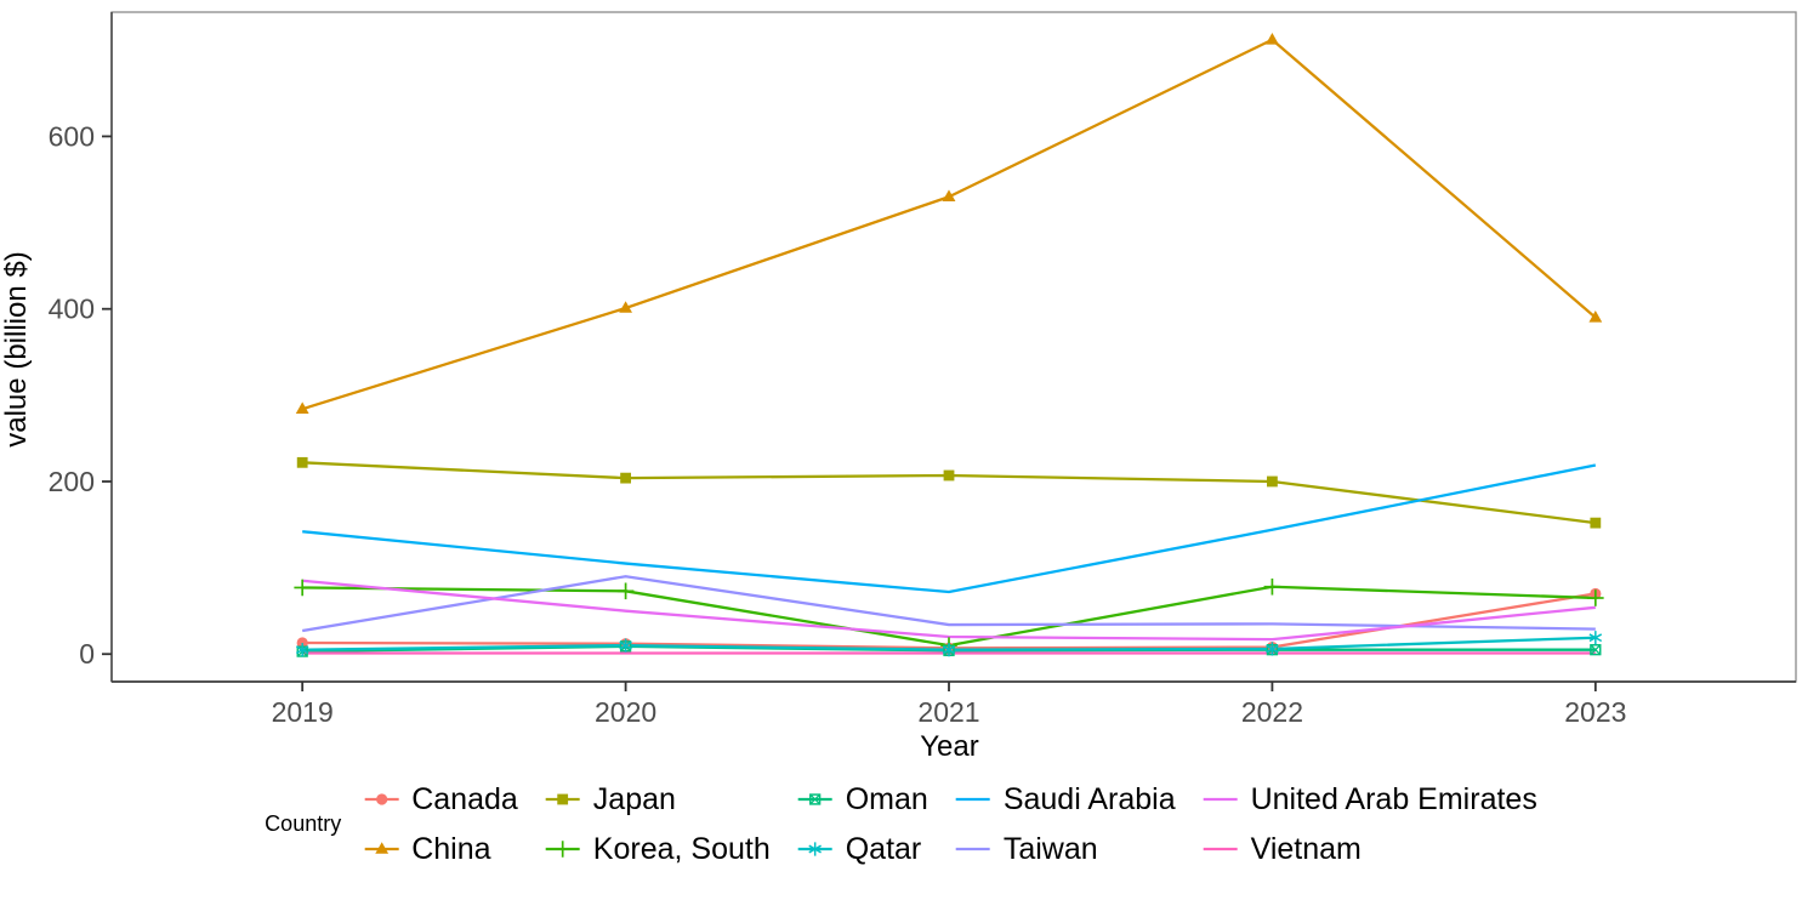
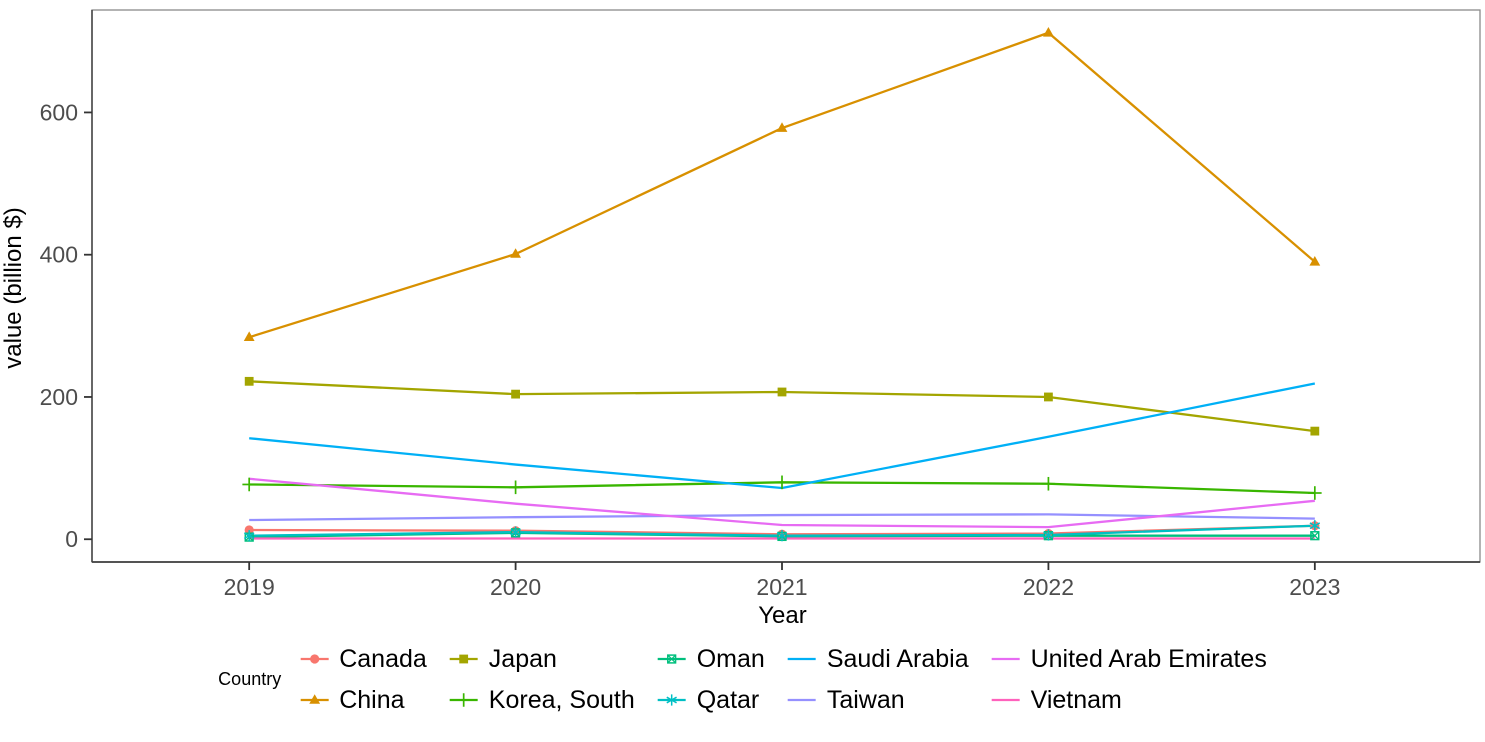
Taiwan/2020: 90 -> 30
China/2021: 530 -> 580
Korea, South/2021: 10 -> 80
Canada/2023: 70 -> 20
